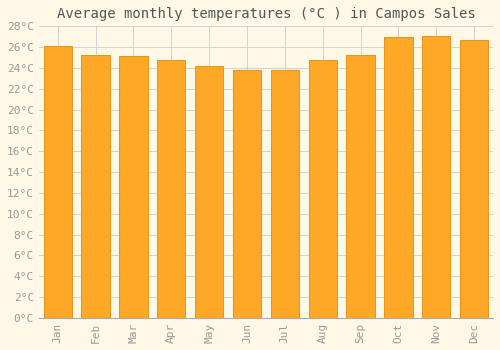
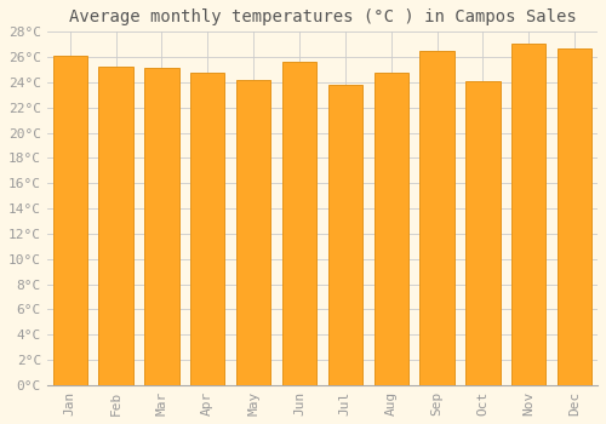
Jun: 23.8°C -> 25.6°C
Sep: 25.2°C -> 26.5°C
Oct: 27.0°C -> 24.1°C
